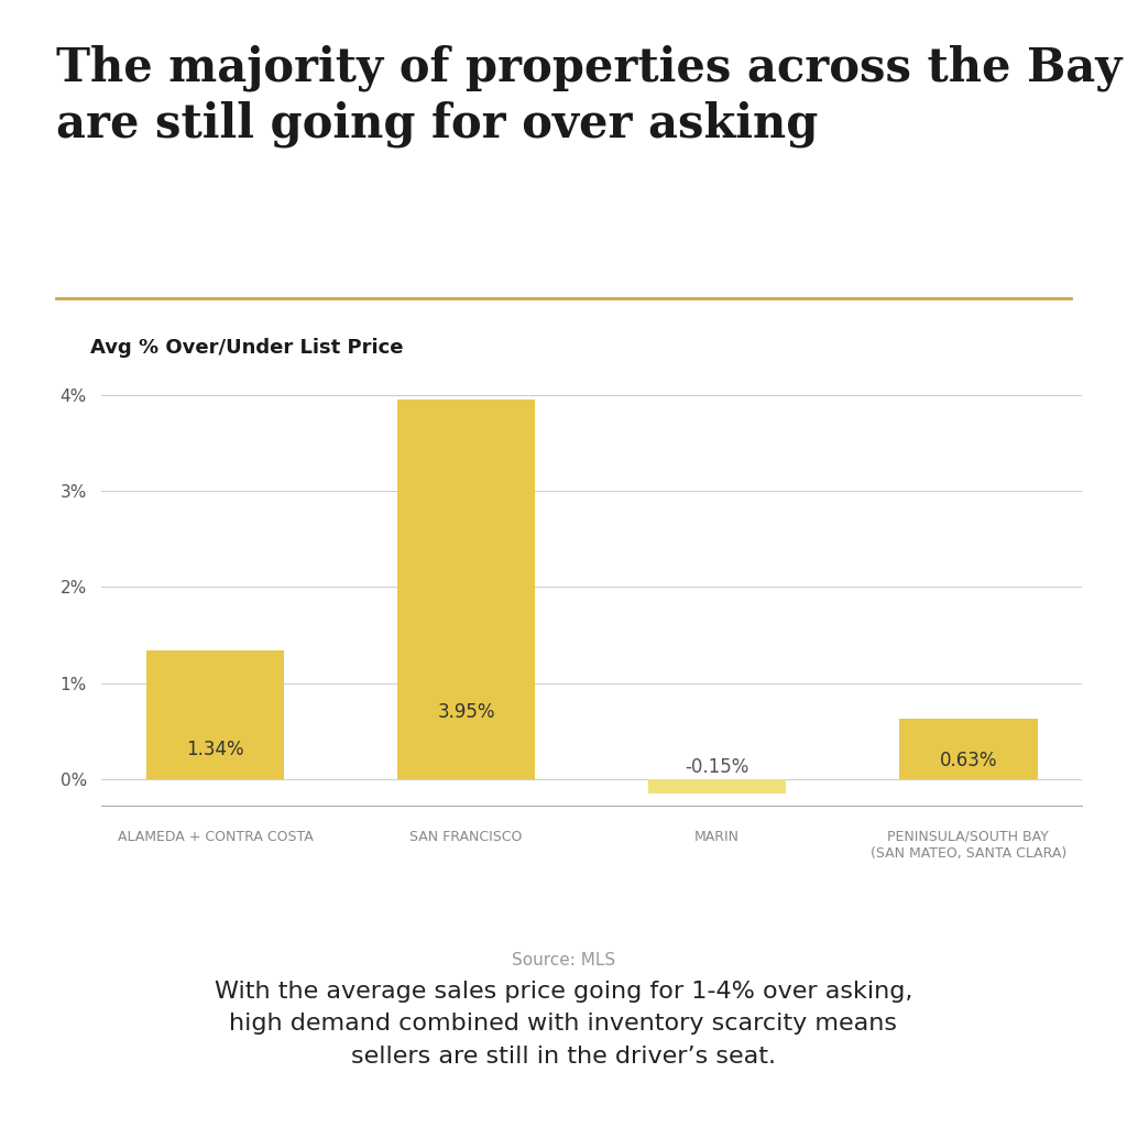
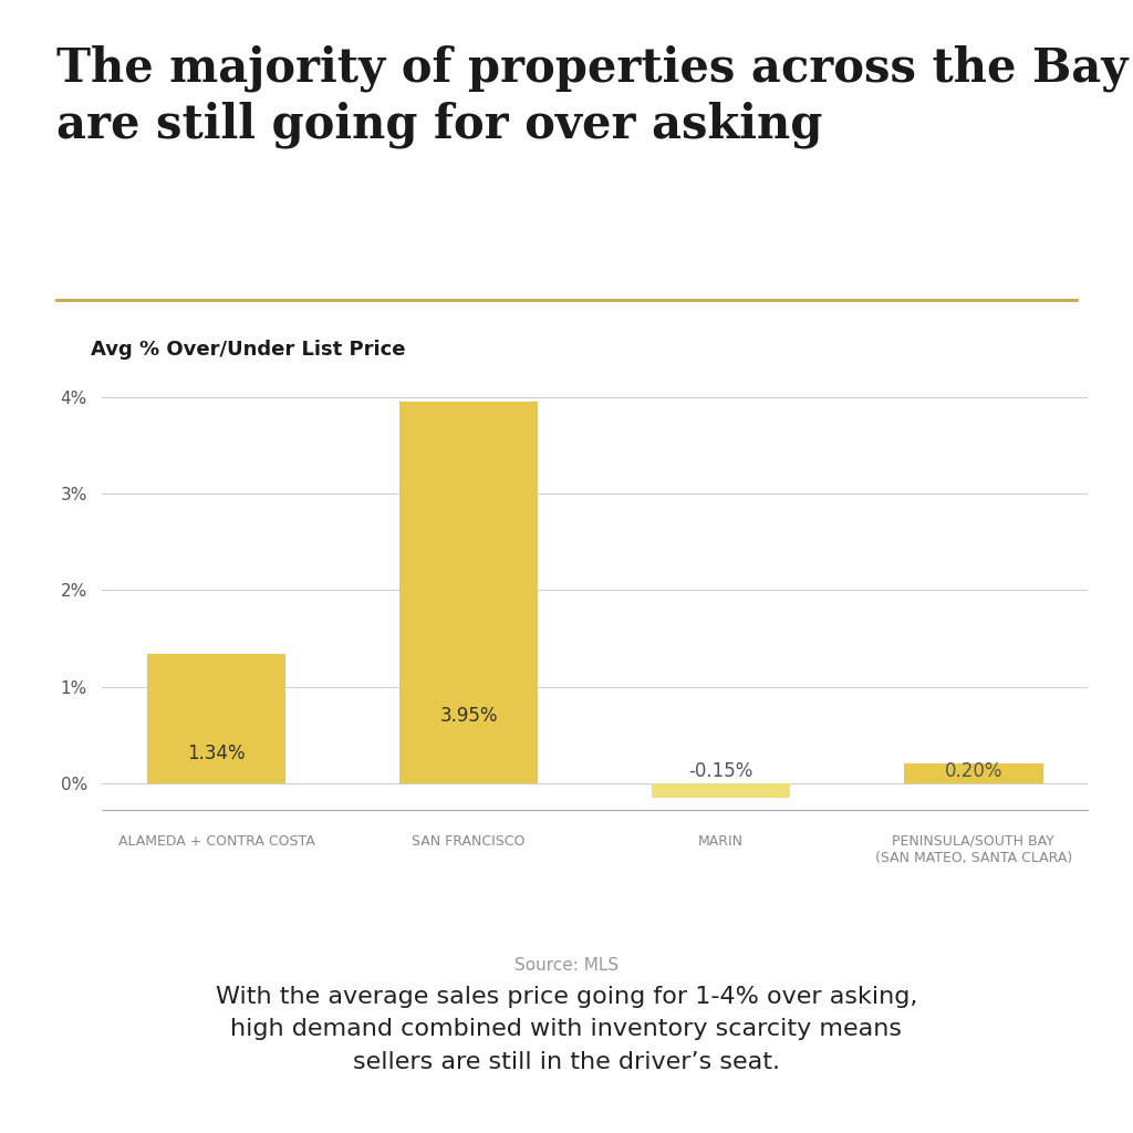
PENINSULA/SOUTH BAY (SAN MATEO, SANTA CLARA): 0.63% -> 0.20%
